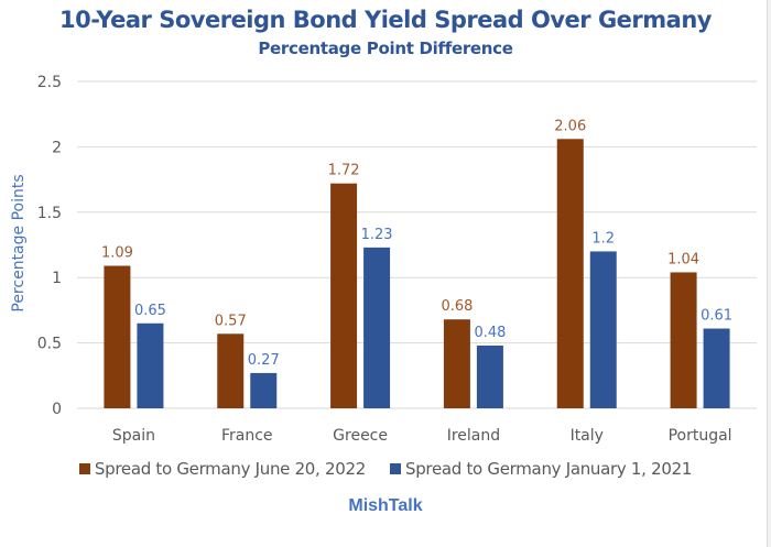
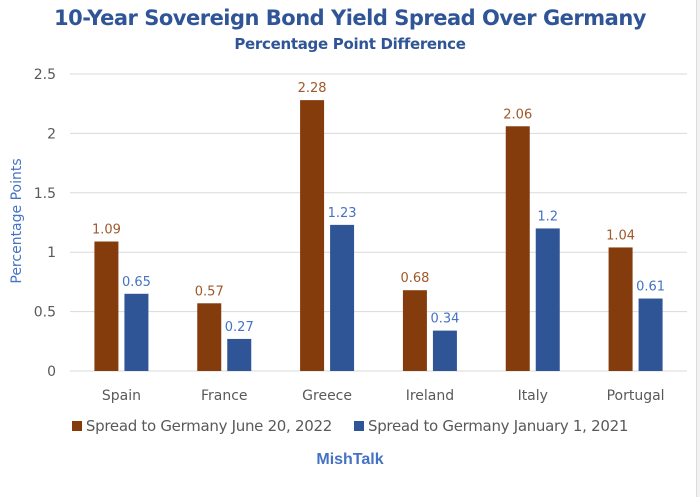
Spread to Germany June 20, 2022/Greece: 1.72 -> 2.28
Spread to Germany January 1, 2021/Ireland: 0.48 -> 0.34
